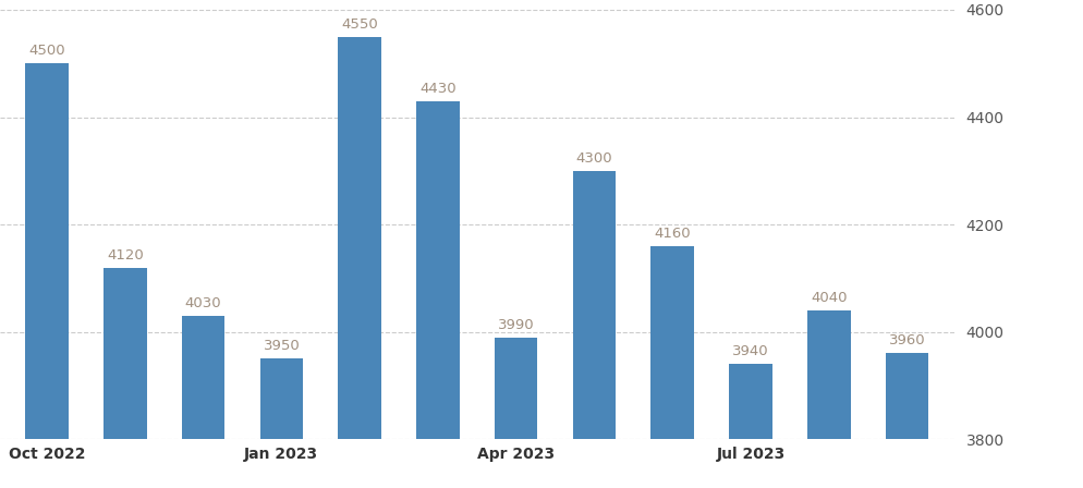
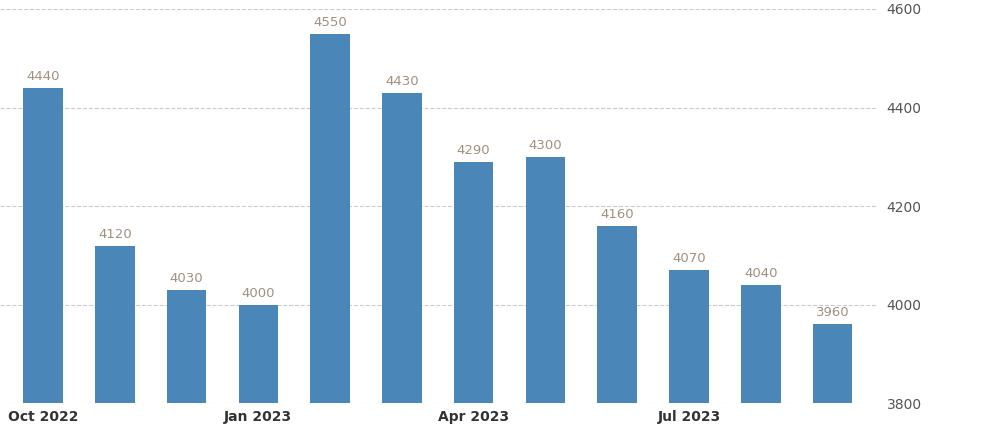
Oct 2022: 4500 -> 4440
Jan 2023: 3950 -> 4000
Apr 2023: 3990 -> 4290
Jul 2023: 3940 -> 4070
